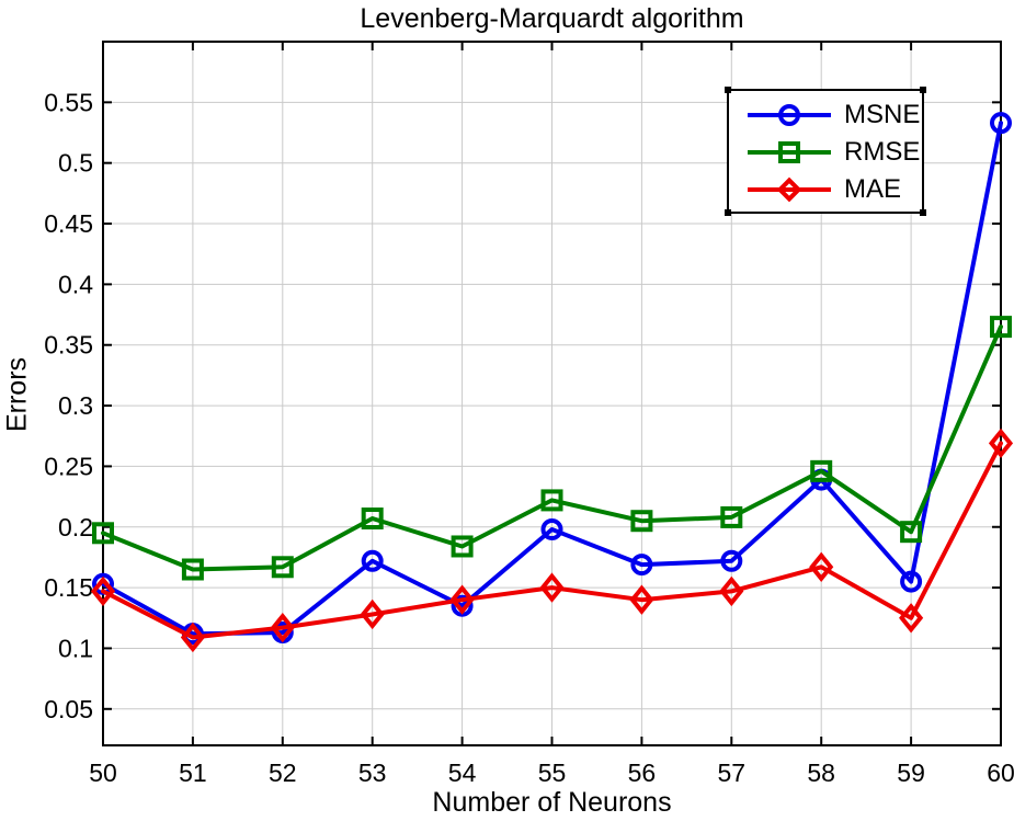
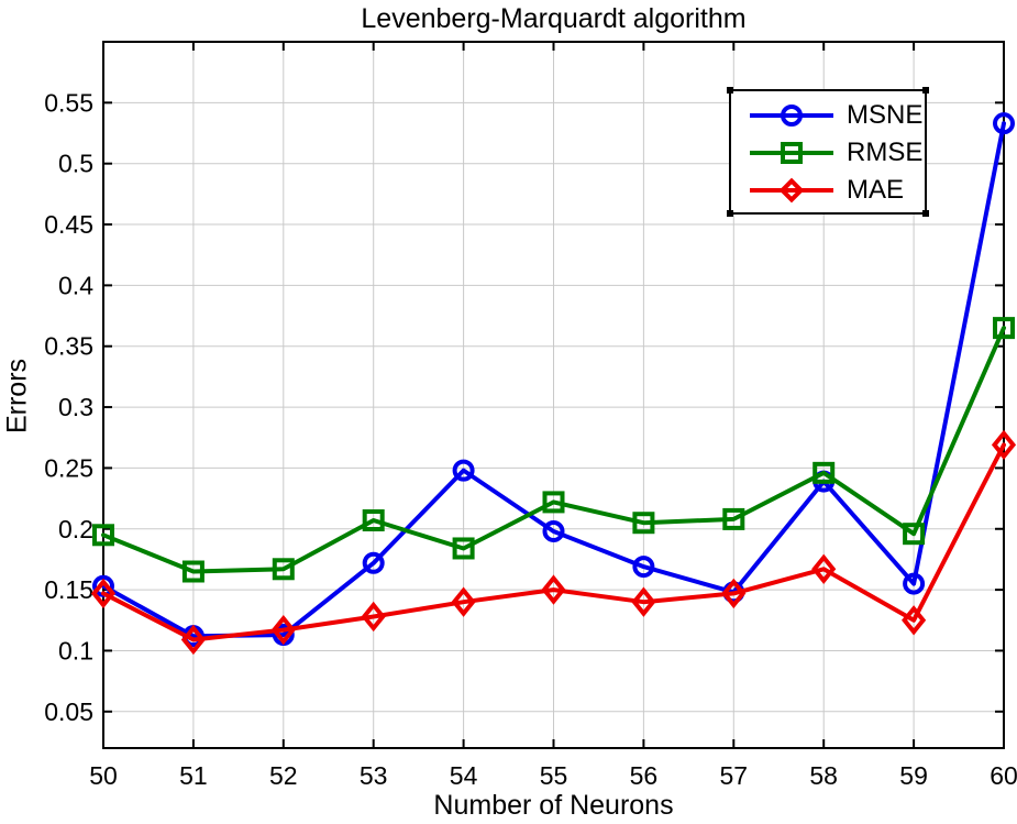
MSNE/54: 0.135 -> 0.248
MSNE/57: 0.172 -> 0.148
